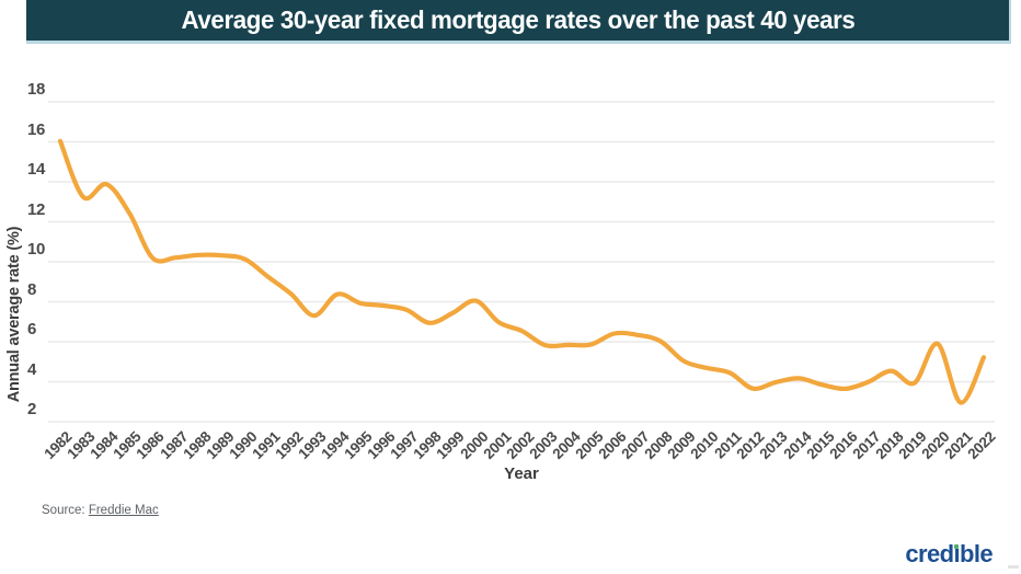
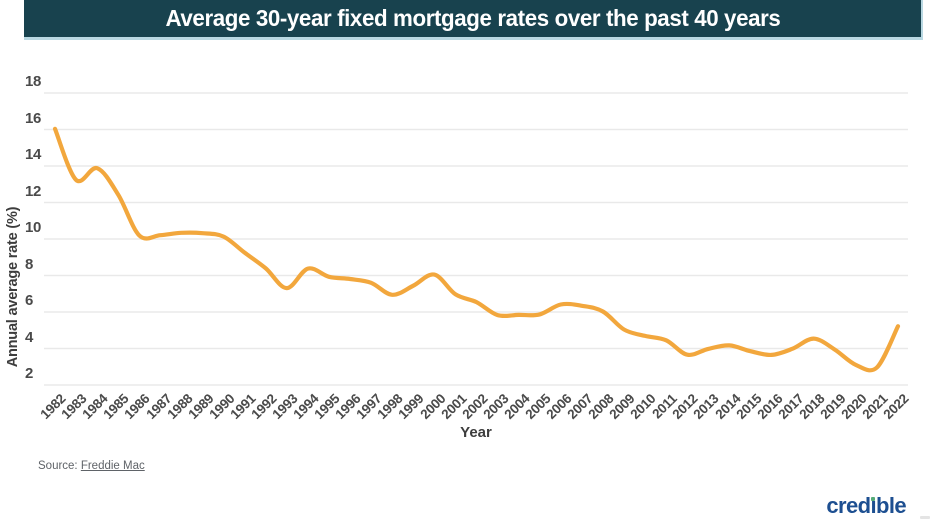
2020: 5.9 -> 3.1
